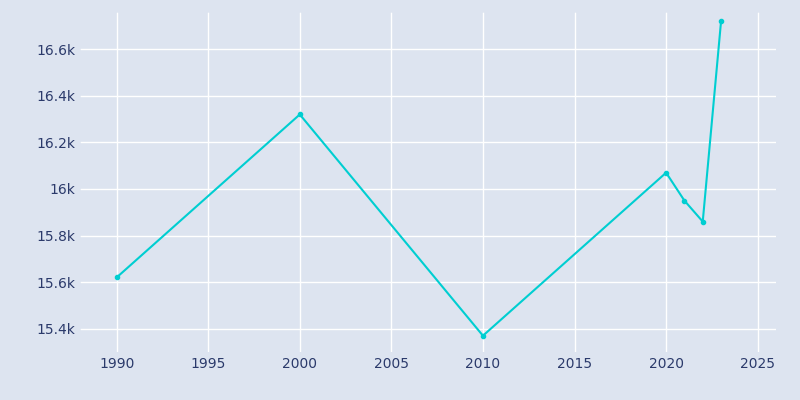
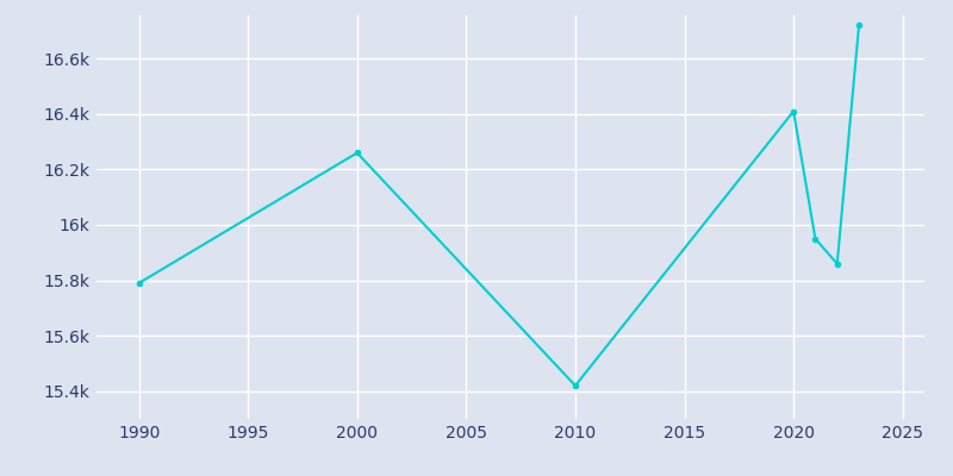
1990: 15.62k -> 15.79k
2000: 16.32k -> 16.26k
2010: 15.37k -> 15.42k
2020: 16.07k -> 16.41k
